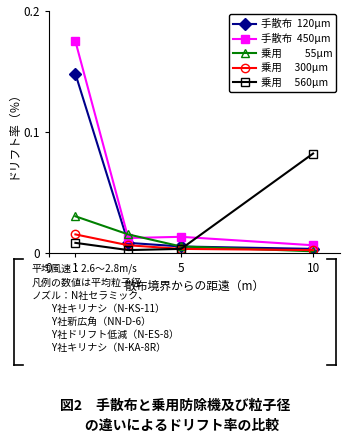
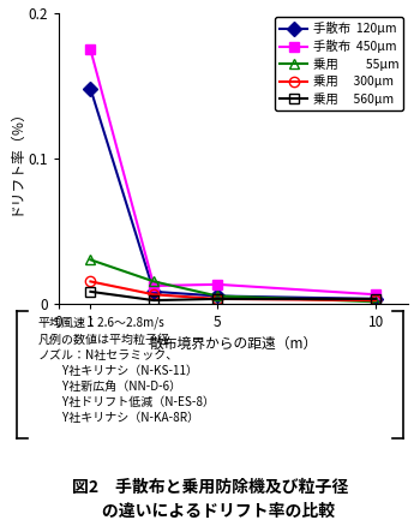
乗用 560μm/10: 0.082 -> 0.003
